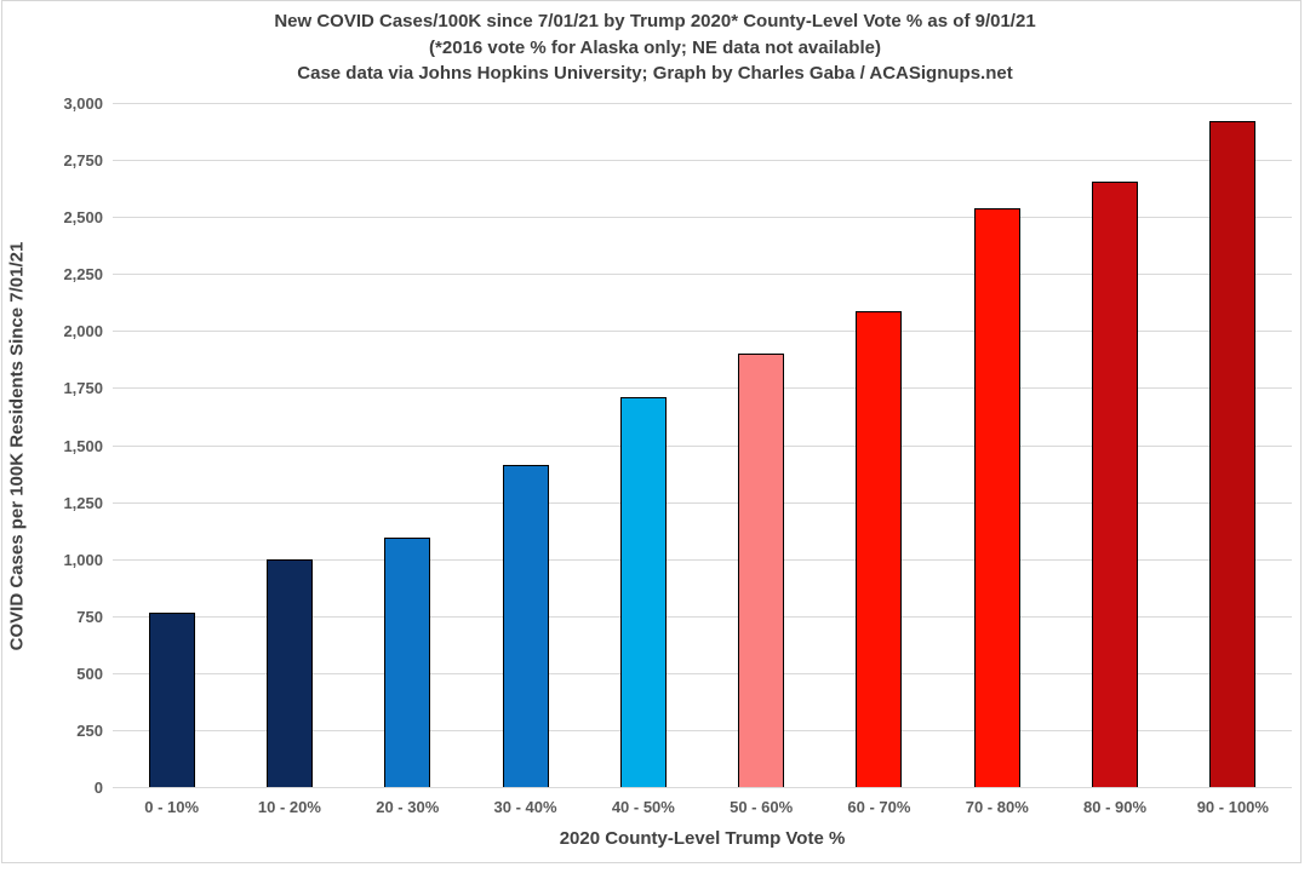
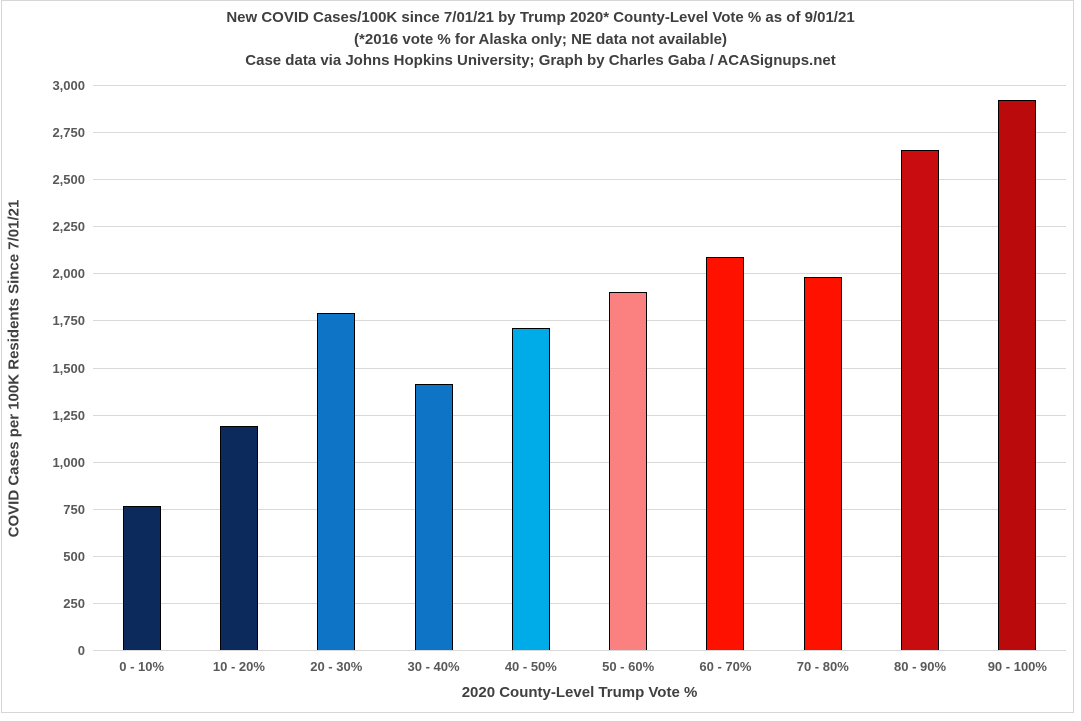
10 - 20%: 1000 -> 1190
20 - 30%: 1100 -> 1790
70 - 80%: 2540 -> 1980
